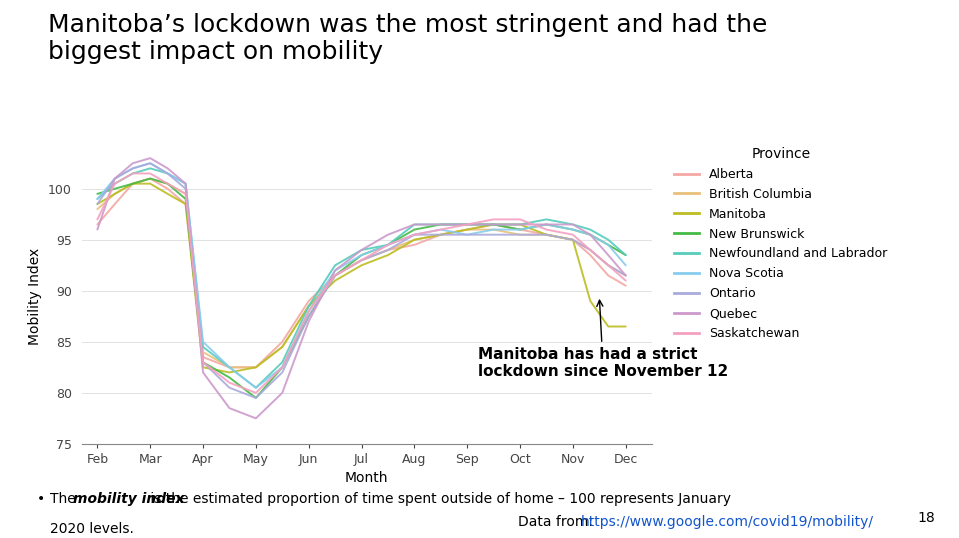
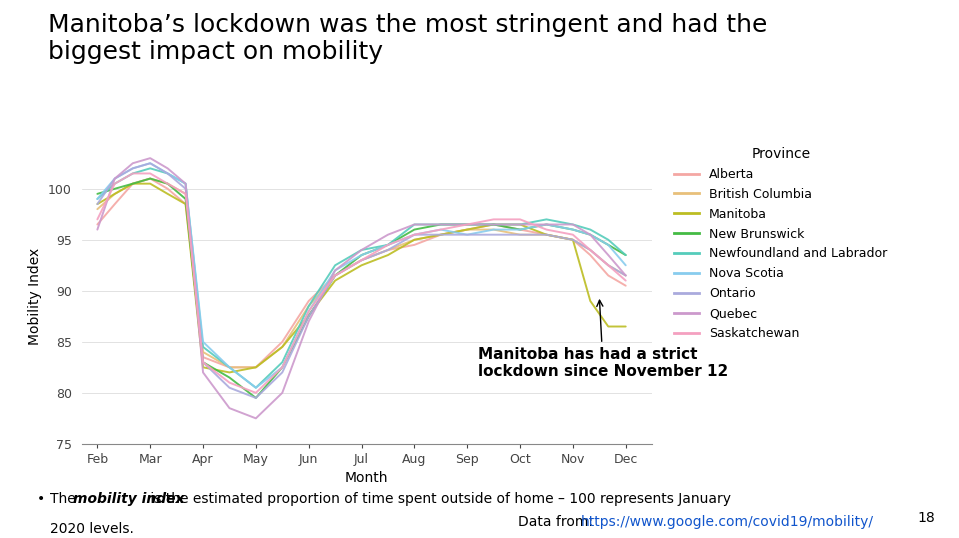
Manitoba/Jun: 88.5 -> 87.6
